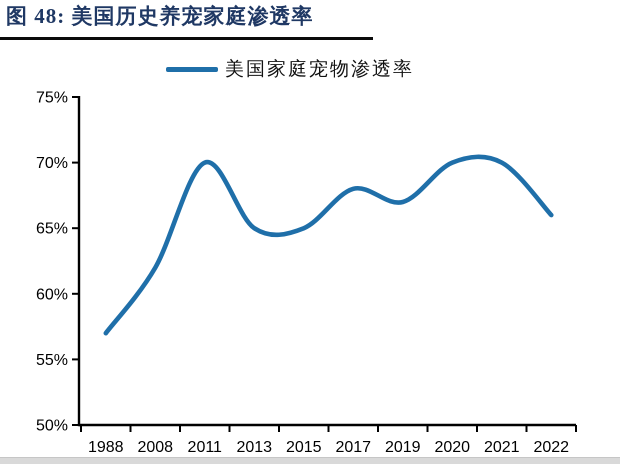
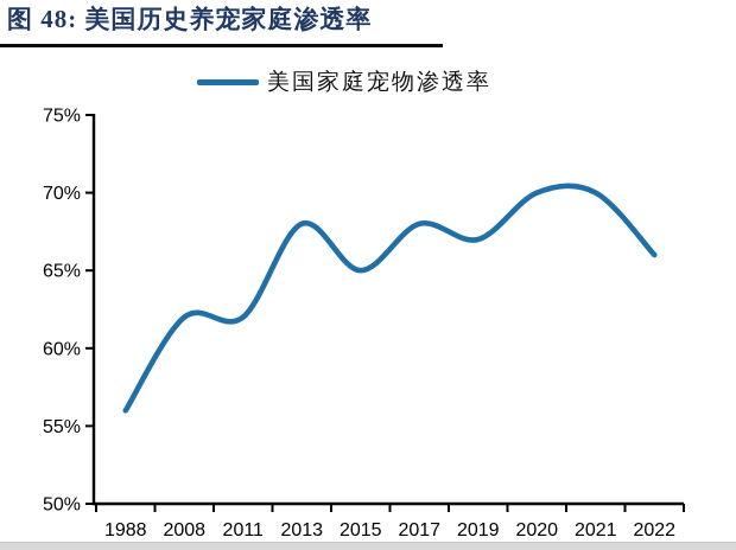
1988: 57% -> 56%
2011: 70% -> 62%
2013: 65% -> 68%
